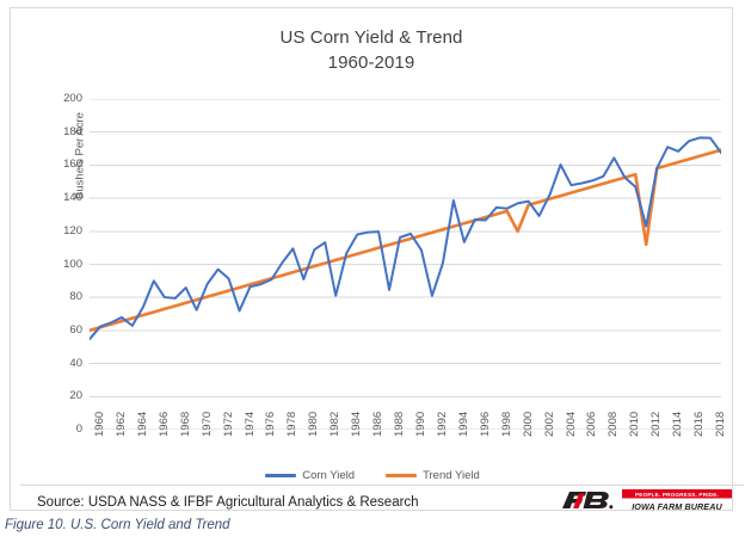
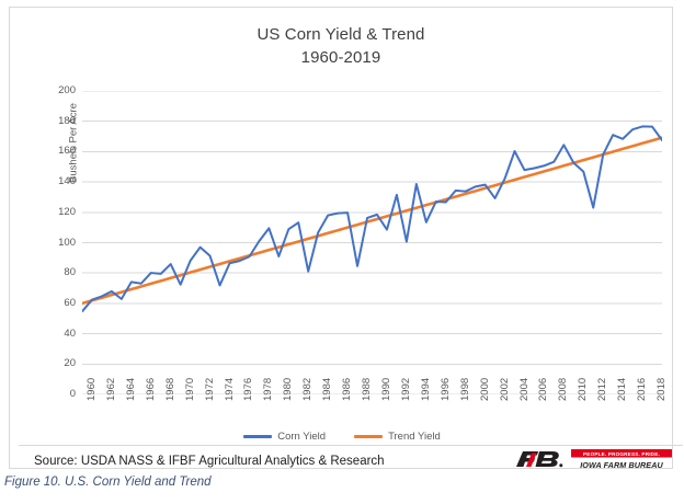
Corn Yield/1966: 90 -> 73
Corn Yield/1992: 81 -> 132
Trend Yield/2000: 120 -> 134
Trend Yield/2012: 112 -> 156
